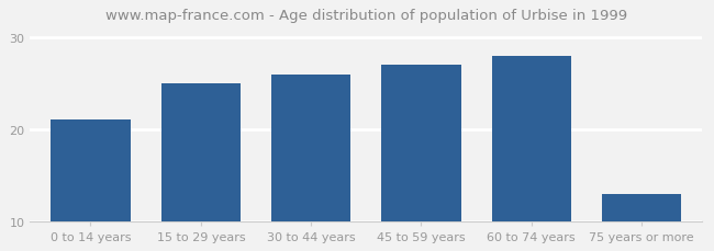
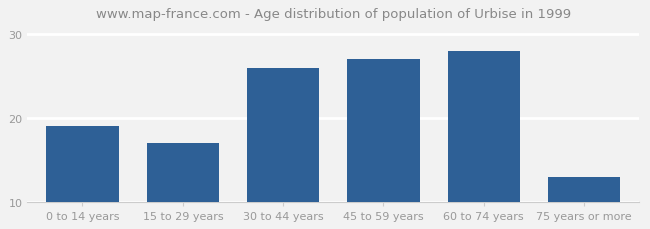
0 to 14 years: 21 -> 19
15 to 29 years: 25 -> 17
